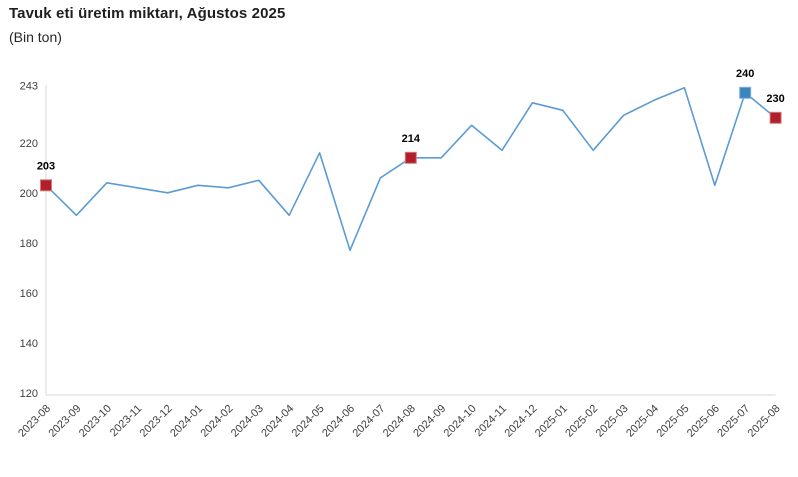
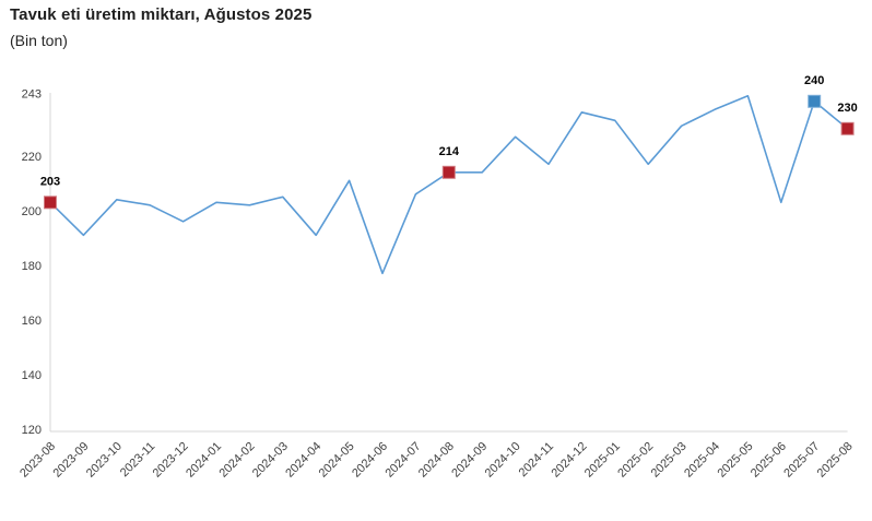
2023-12: 200 -> 196
2024-05: 216 -> 211
